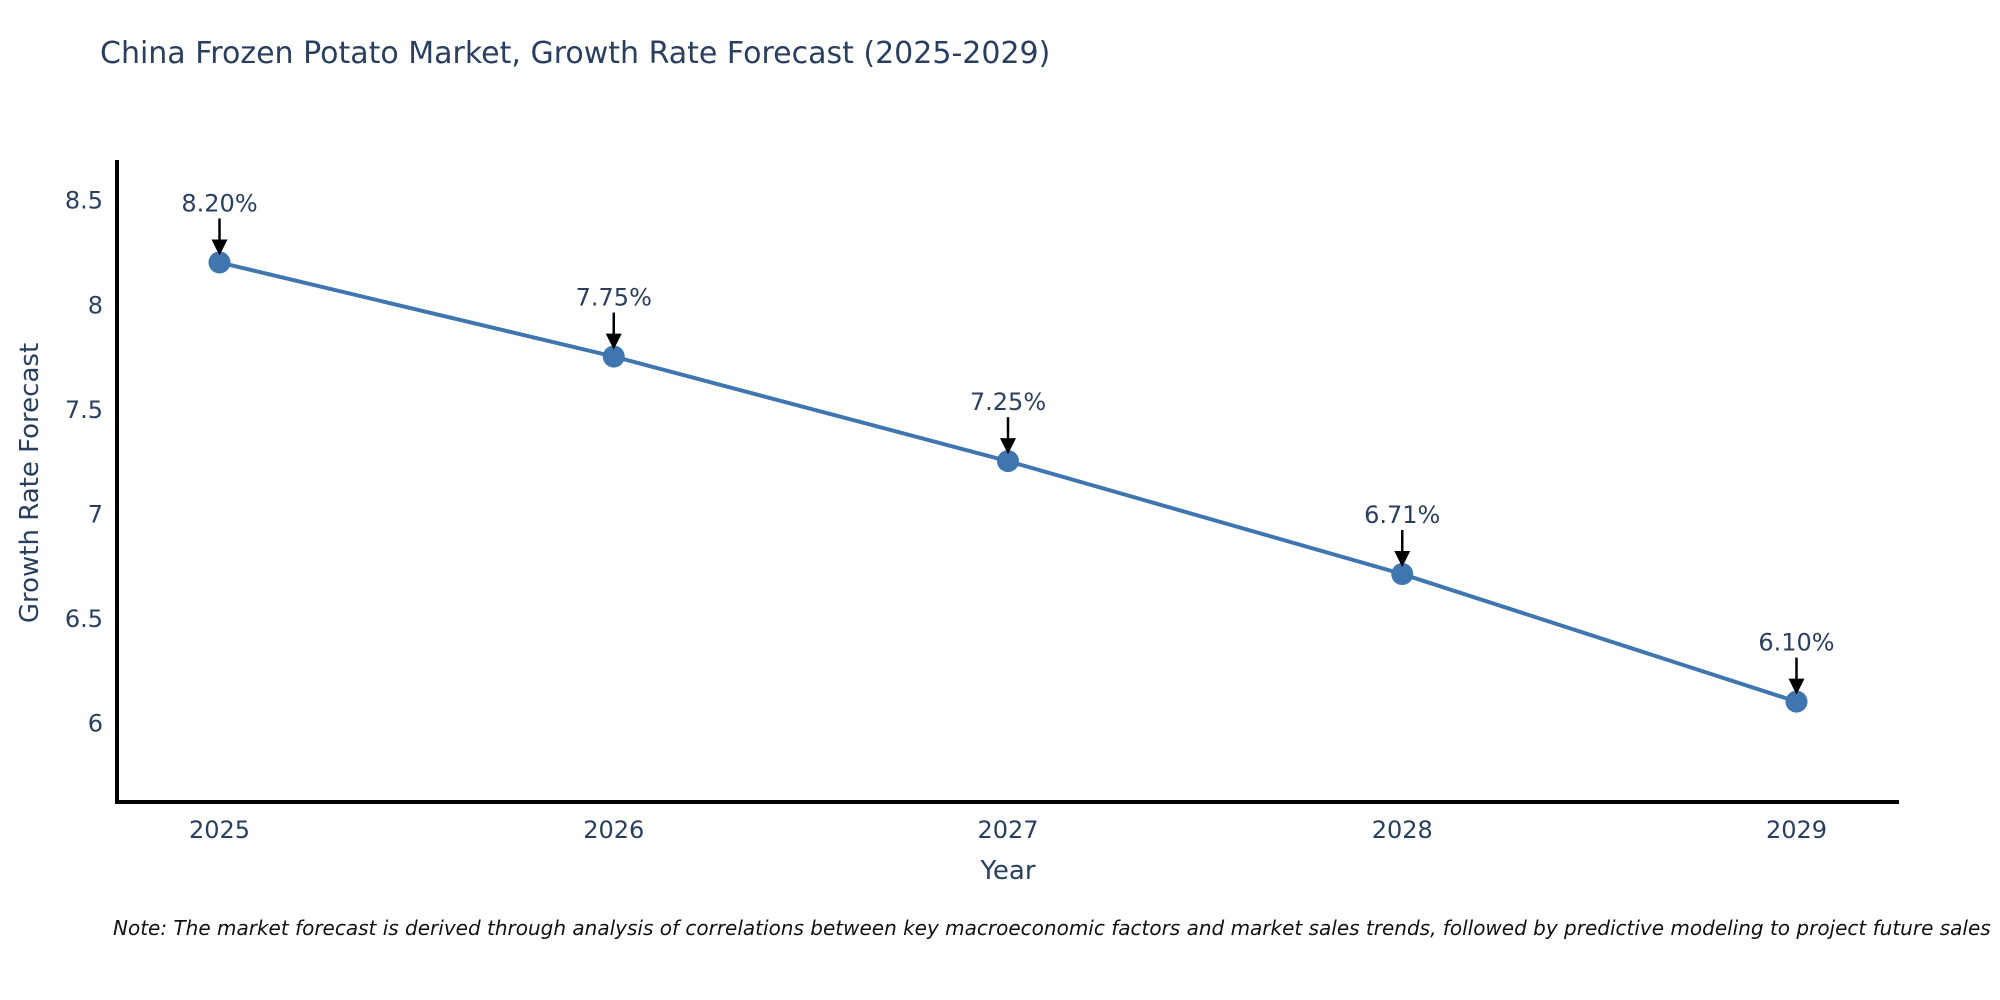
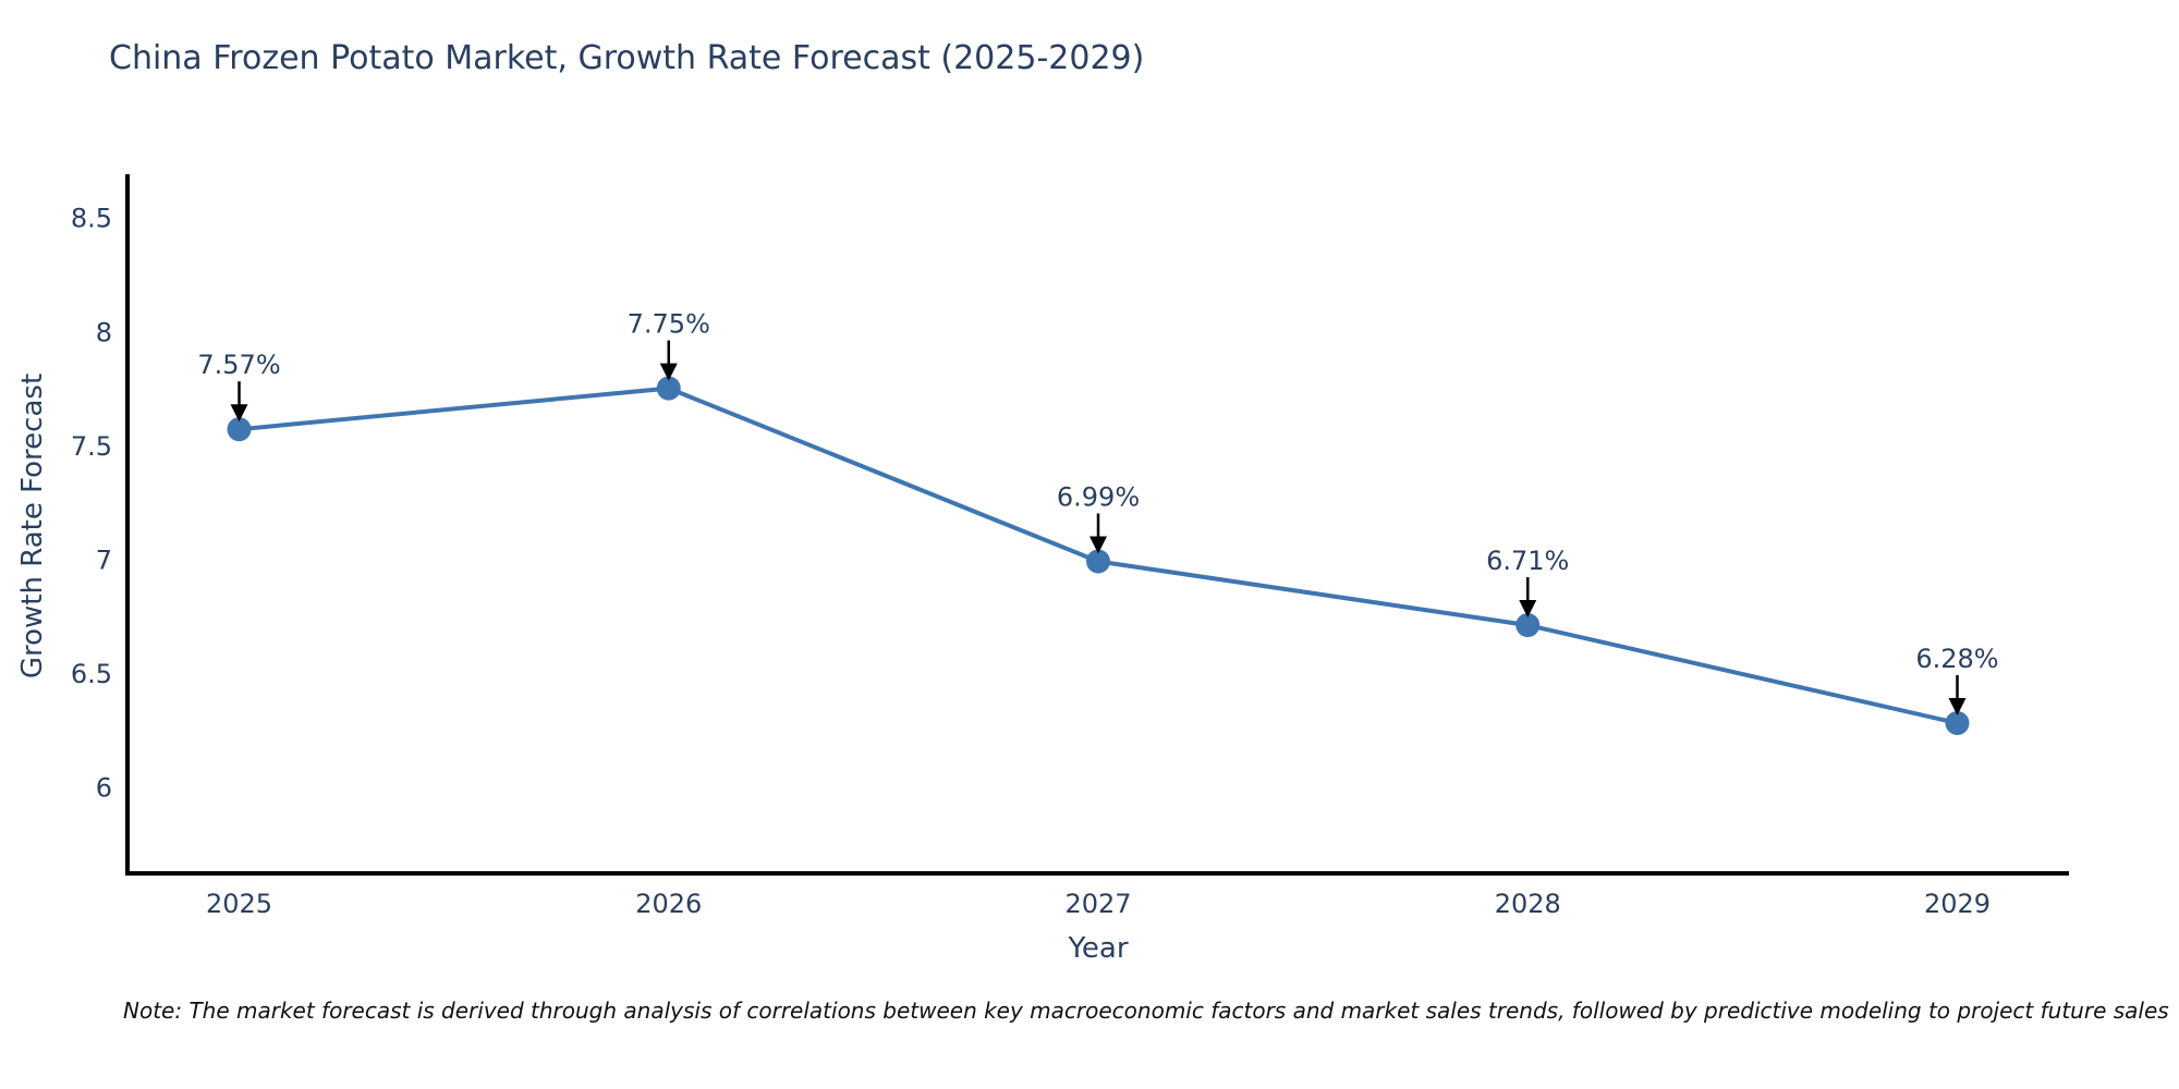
2025: 8.20% -> 7.57%
2027: 7.25% -> 6.99%
2029: 6.10% -> 6.28%
